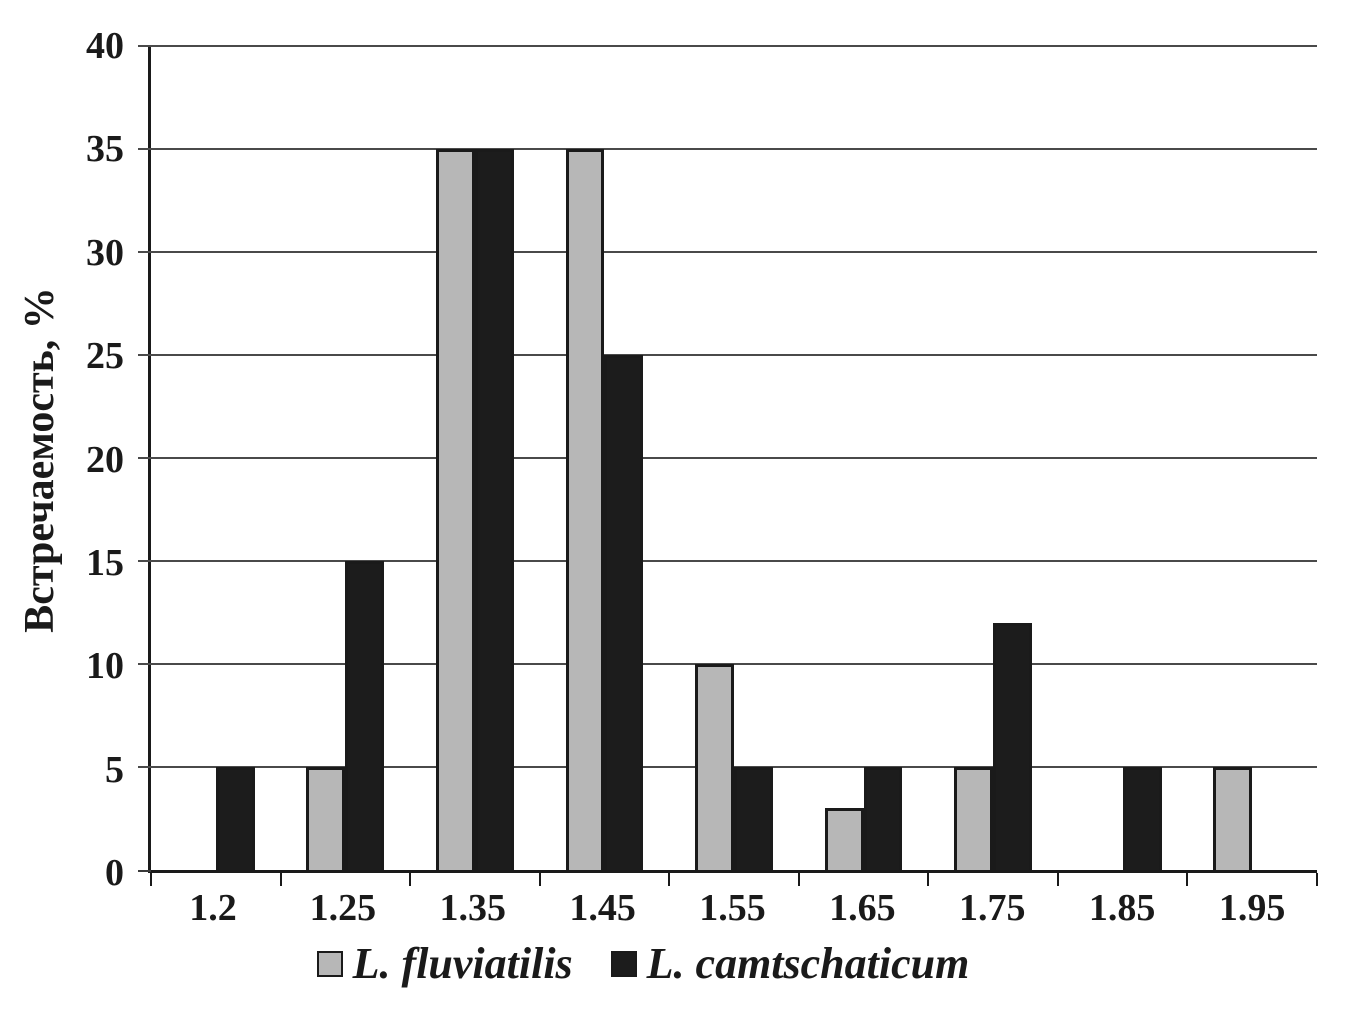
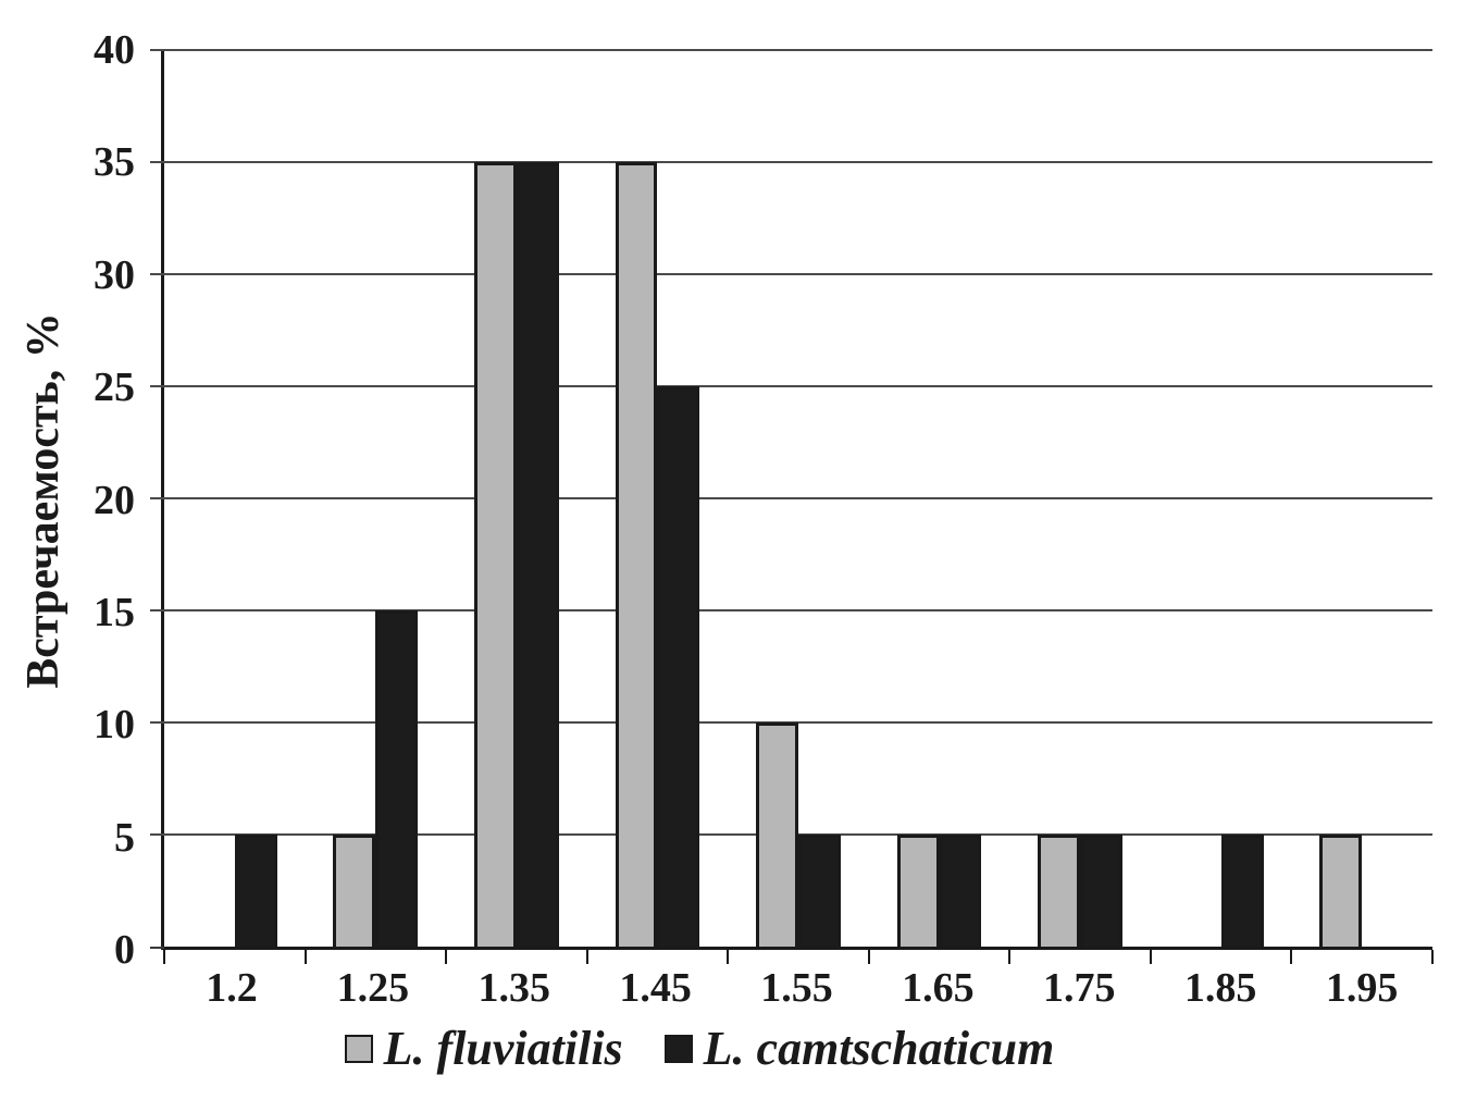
L. fluviatilis/1.65: 3 -> 5
L. camtschaticum/1.75: 12 -> 5
